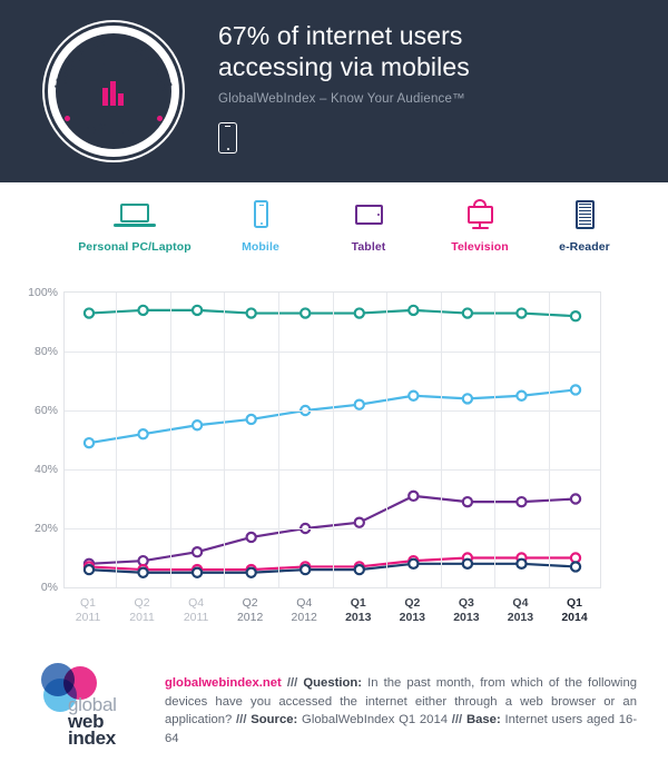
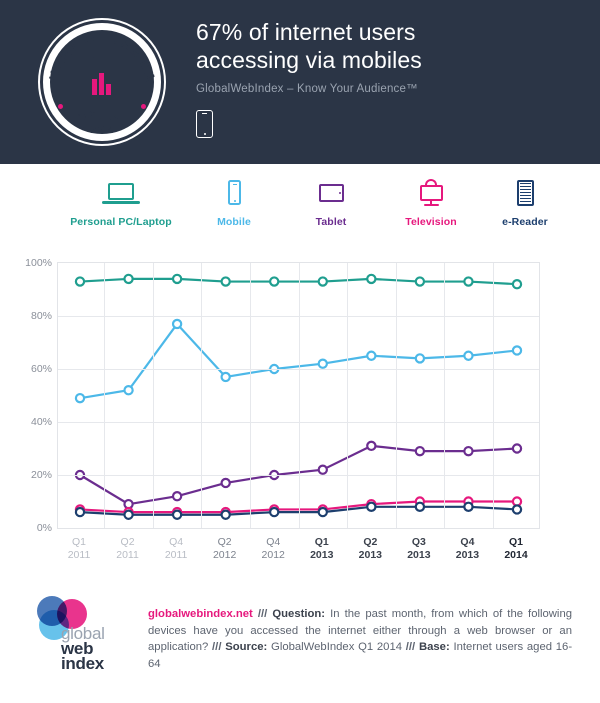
Tablet/Q1 2011: 8% -> 20%
Mobile/Q4 2011: 55% -> 77%
